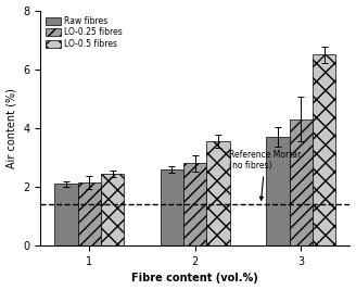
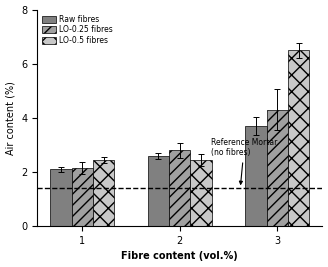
LO-0.5 fibres/2: 3.55 -> 2.45
